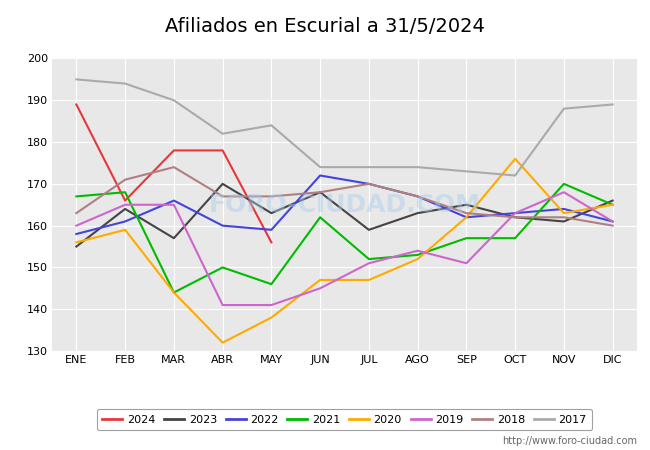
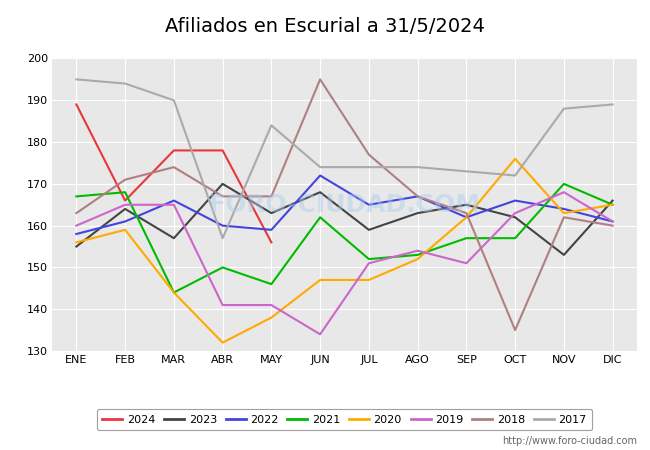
2017/ABR: 182 -> 157
2019/JUN: 145 -> 134
2018/JUN: 168 -> 195
2022/JUL: 170 -> 165
2018/JUL: 170 -> 177
2022/OCT: 163 -> 166
2018/OCT: 162 -> 135
2023/NOV: 161 -> 153
